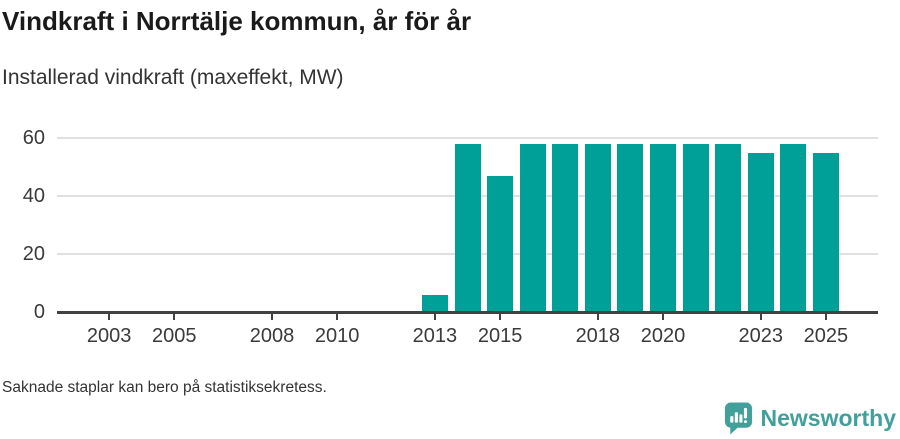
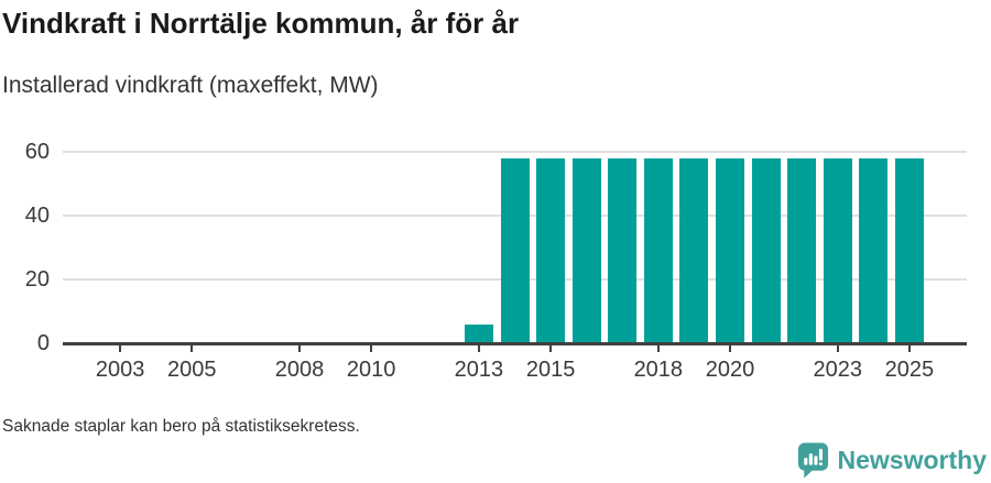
2015: 47 -> 58
2023: 55 -> 58
2025: 55 -> 58
